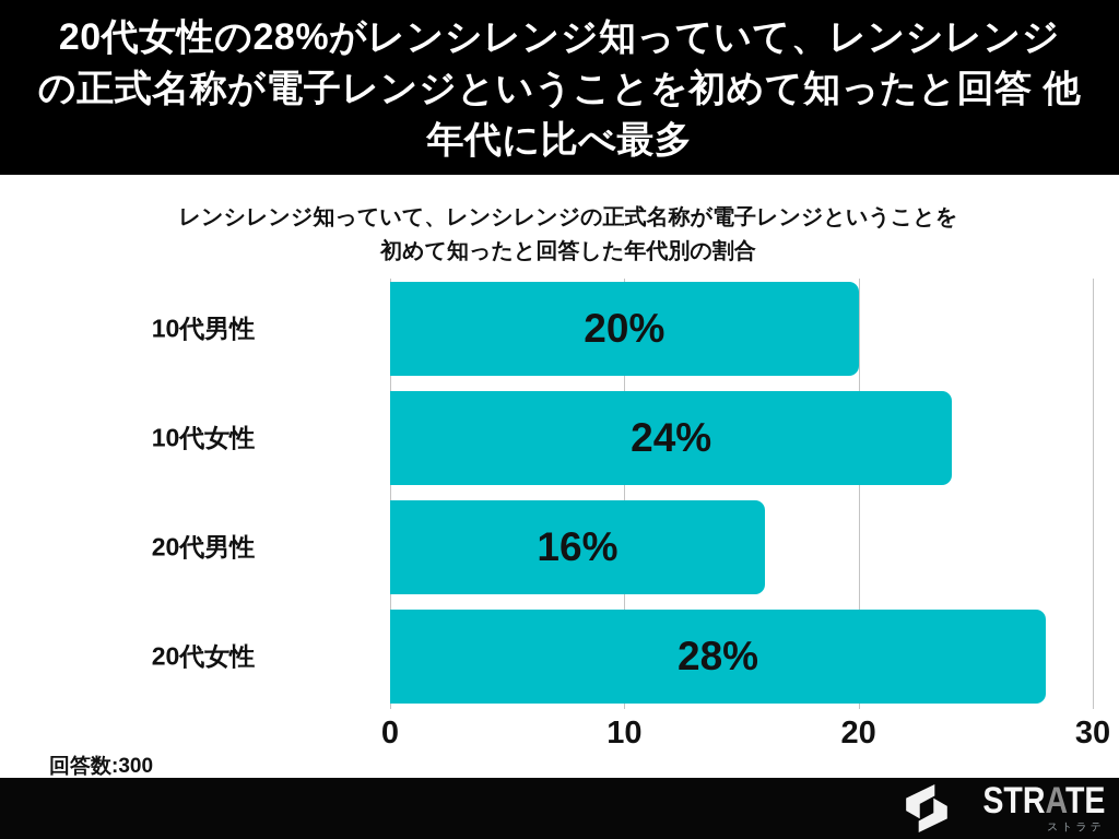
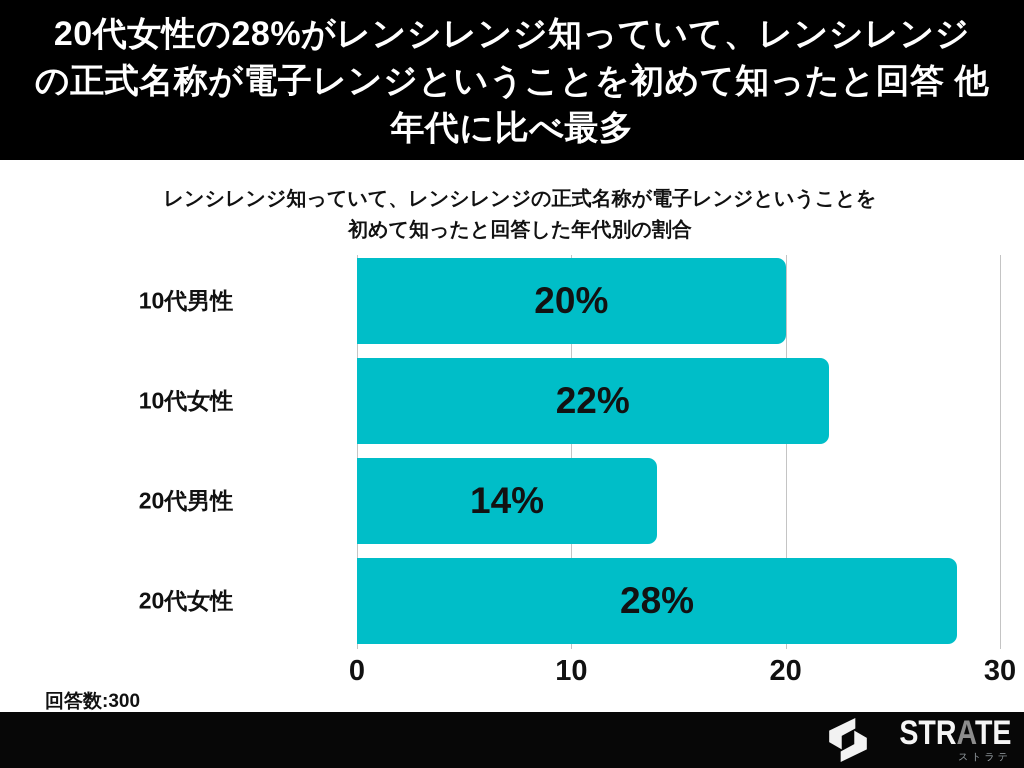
10代女性: 24% -> 22%
20代男性: 16% -> 14%
